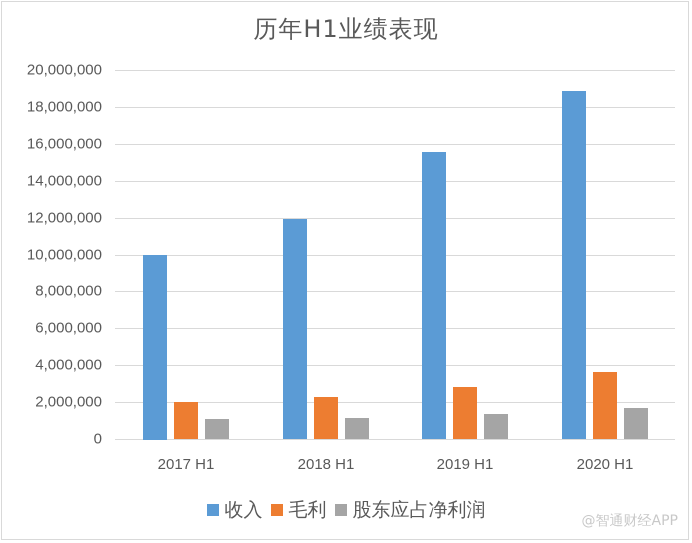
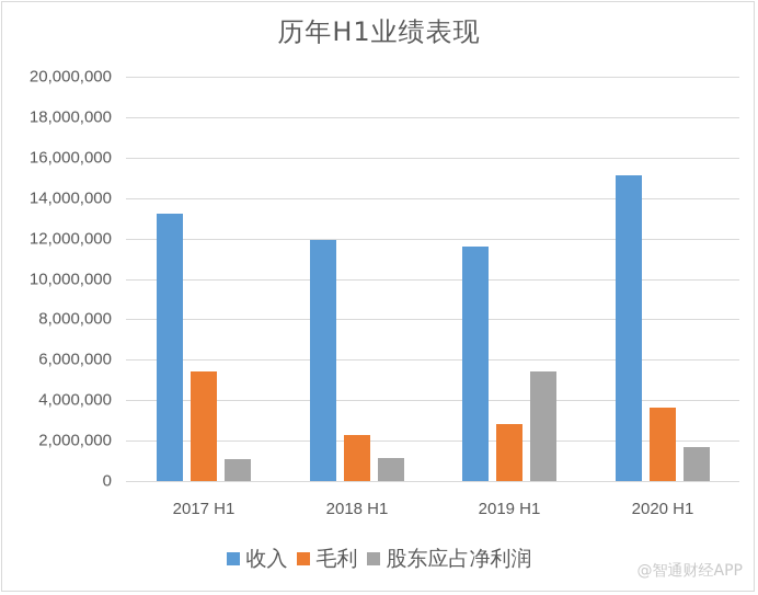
收入/2017 H1: 10000000 -> 13200000
毛利/2017 H1: 2000000 -> 5400000
收入/2019 H1: 15600000 -> 11600000
股东应占净利润/2019 H1: 1400000 -> 5400000
收入/2020 H1: 18900000 -> 15100000
